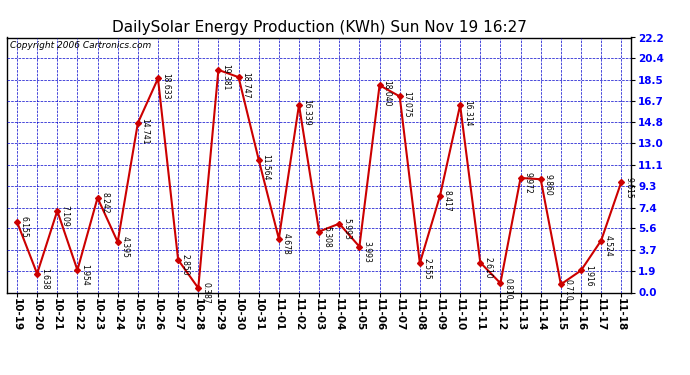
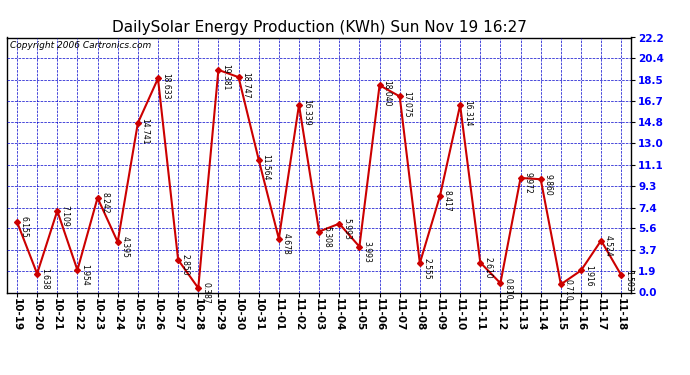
11-18: 9.615 -> 1.503
